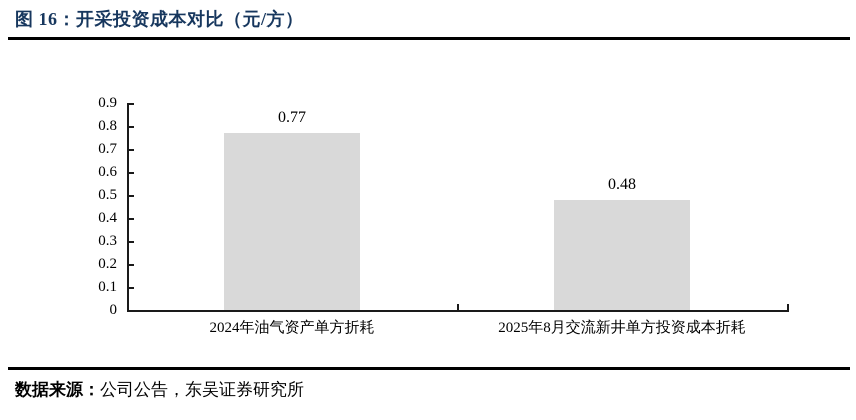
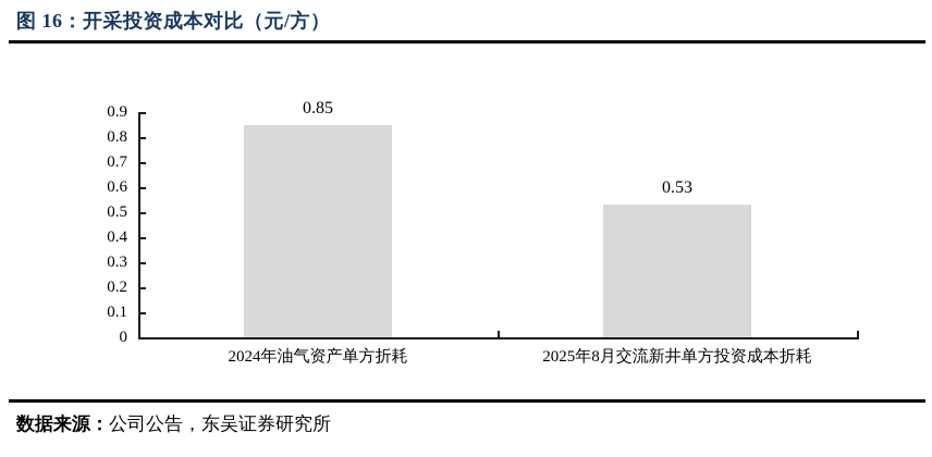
2024年油气资产单方折耗: 0.77 -> 0.85
2025年8月交流新井单方投资成本折耗: 0.48 -> 0.53
